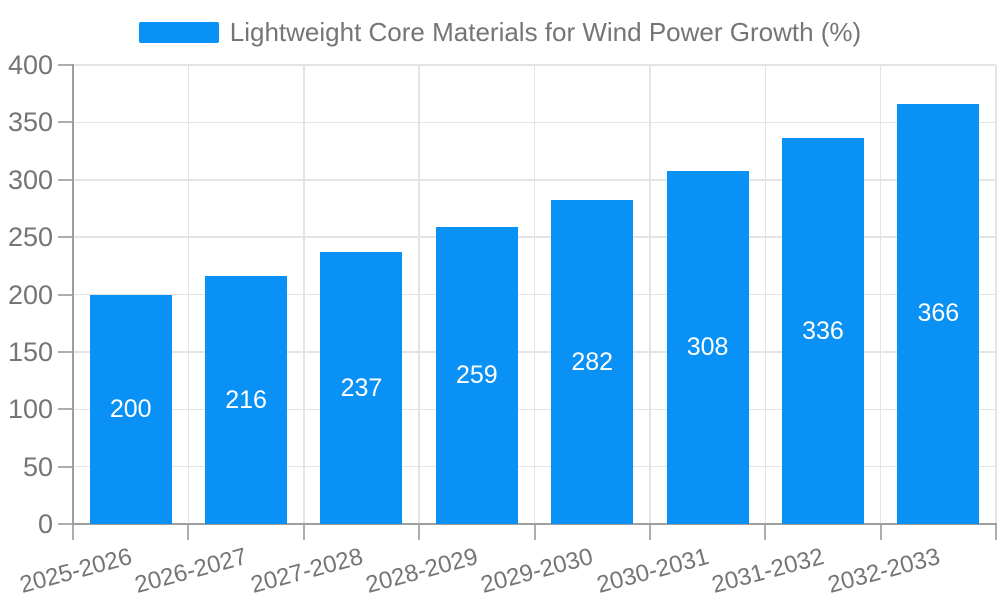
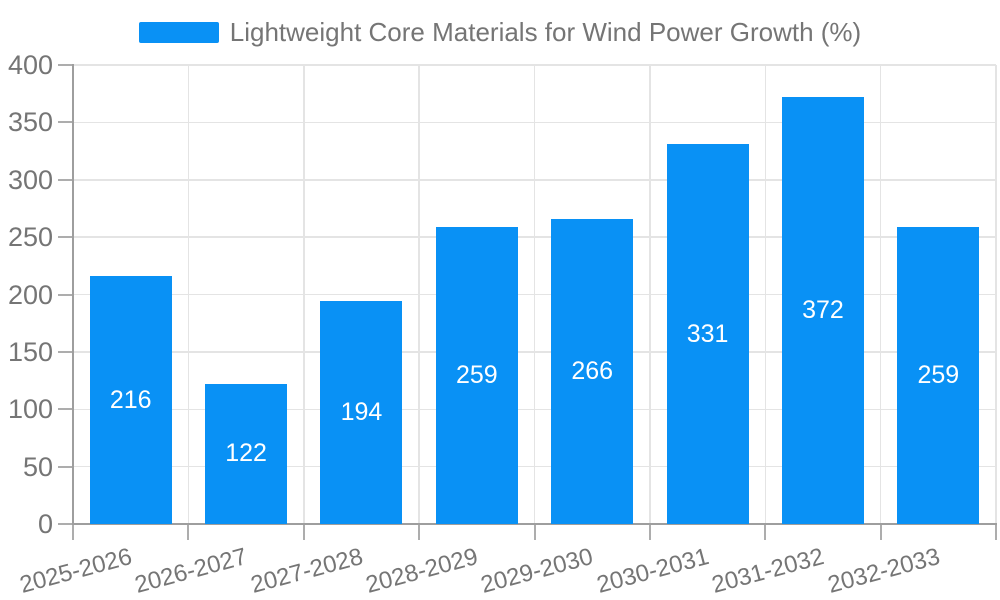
2025-2026: 200 -> 216
2026-2027: 216 -> 122
2027-2028: 237 -> 194
2029-2030: 282 -> 266
2030-2031: 308 -> 331
2031-2032: 336 -> 372
2032-2033: 366 -> 259
